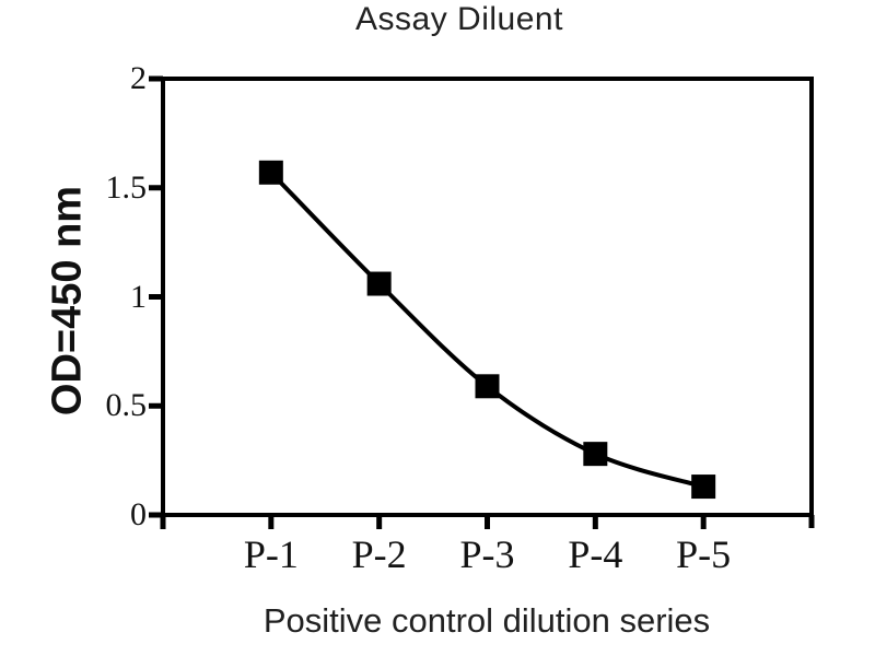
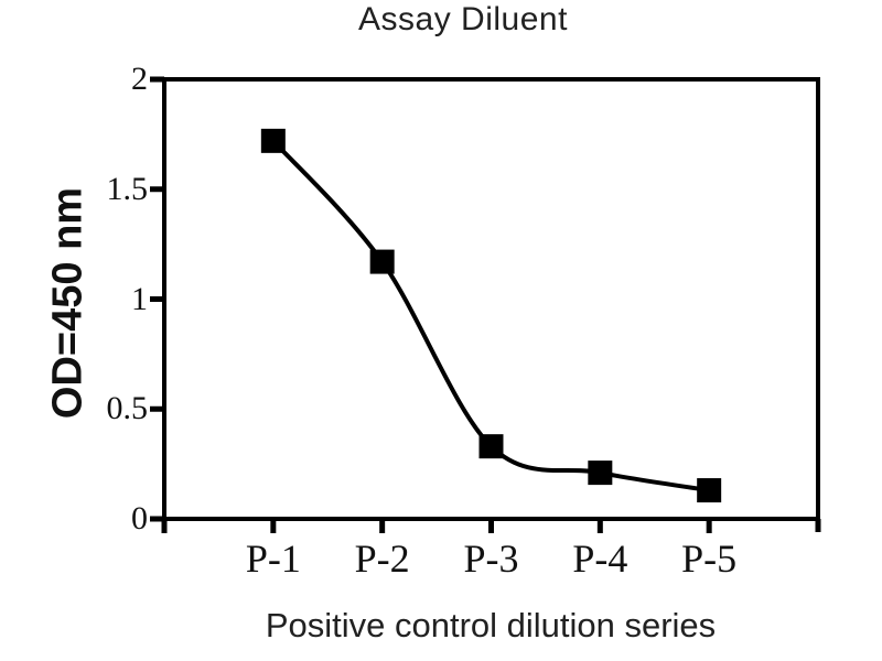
P-1: 1.57 -> 1.72
P-2: 1.06 -> 1.17
P-3: 0.59 -> 0.33
P-4: 0.28 -> 0.21
